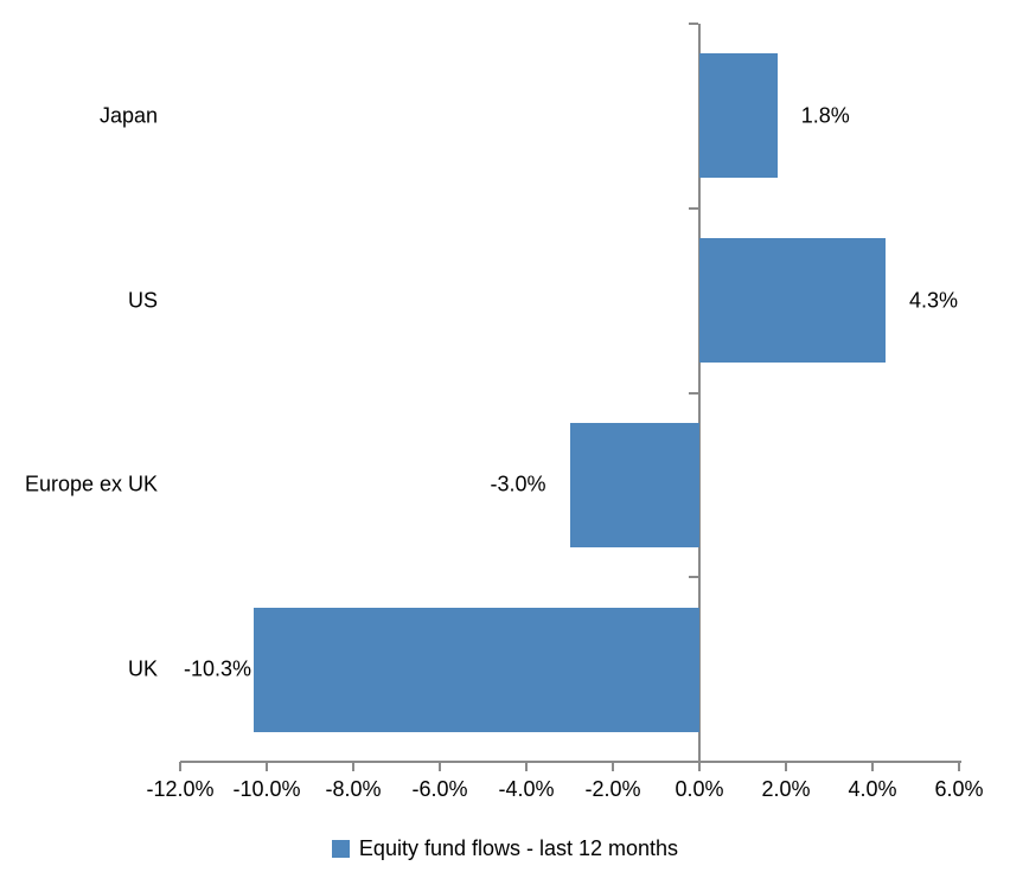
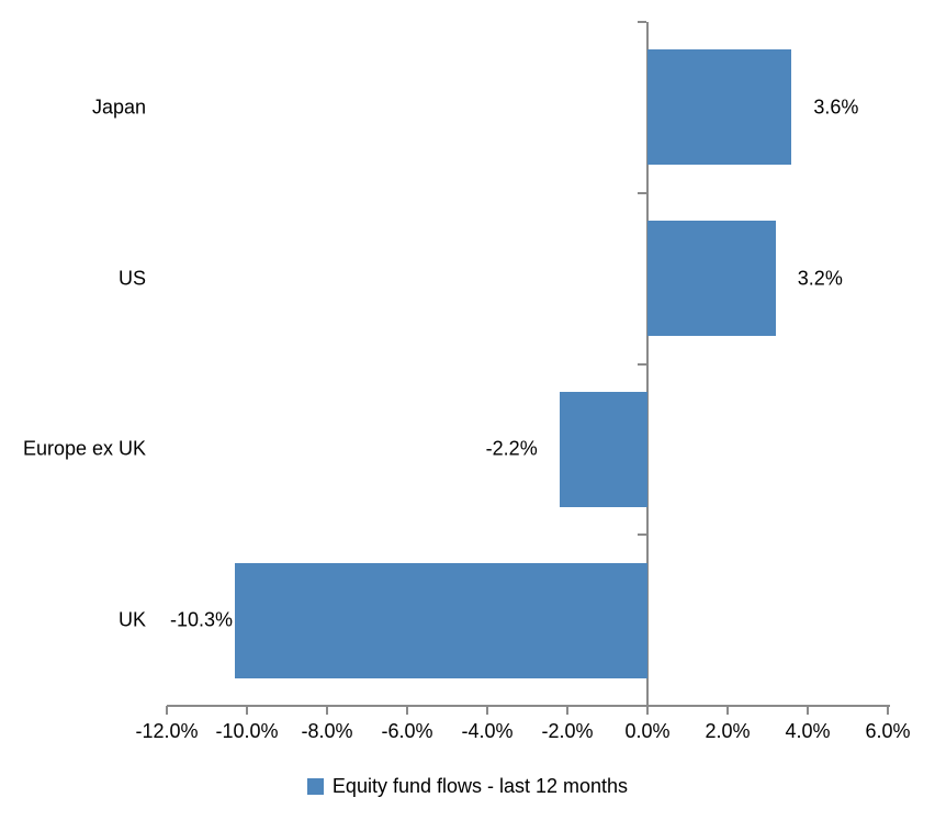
Japan: 1.8% -> 3.6%
US: 4.3% -> 3.2%
Europe ex UK: -3.0% -> -2.2%
